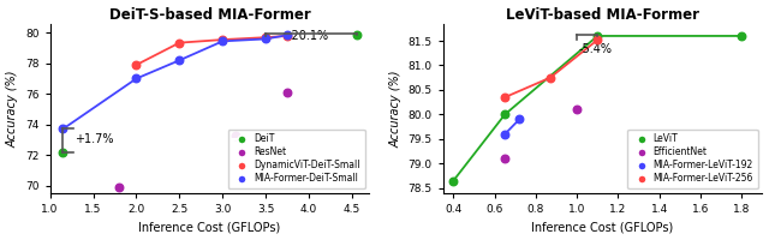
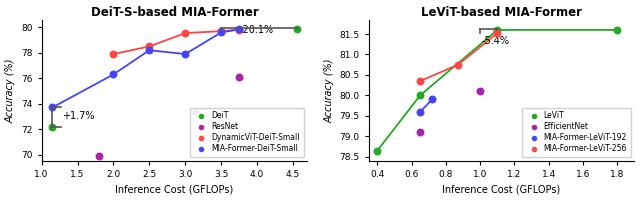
DeiT-S-based MIA-Former/MIA-Former-DeiT-Small/2.0: 77.0 -> 76.3
DeiT-S-based MIA-Former/DynamicViT-DeiT-Small/2.5: 79.3 -> 78.5
DeiT-S-based MIA-Former/MIA-Former-DeiT-Small/3.0: 79.5 -> 77.9
